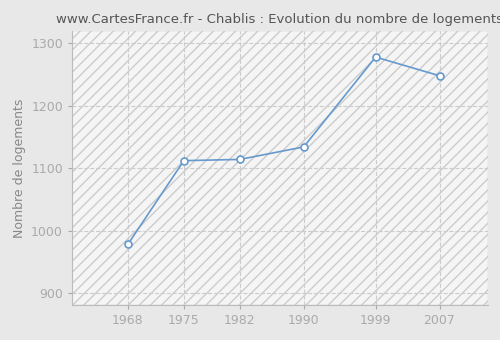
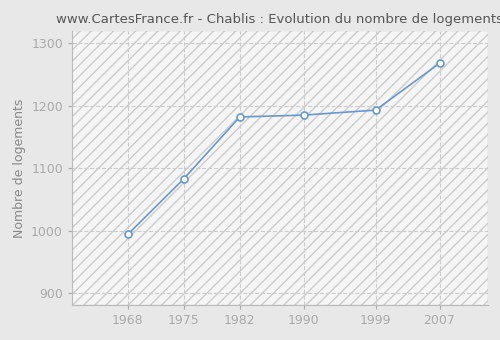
1968: 978 -> 994
1975: 1112 -> 1083
1982: 1114 -> 1182
1990: 1134 -> 1185
1999: 1278 -> 1193
2007: 1248 -> 1268
